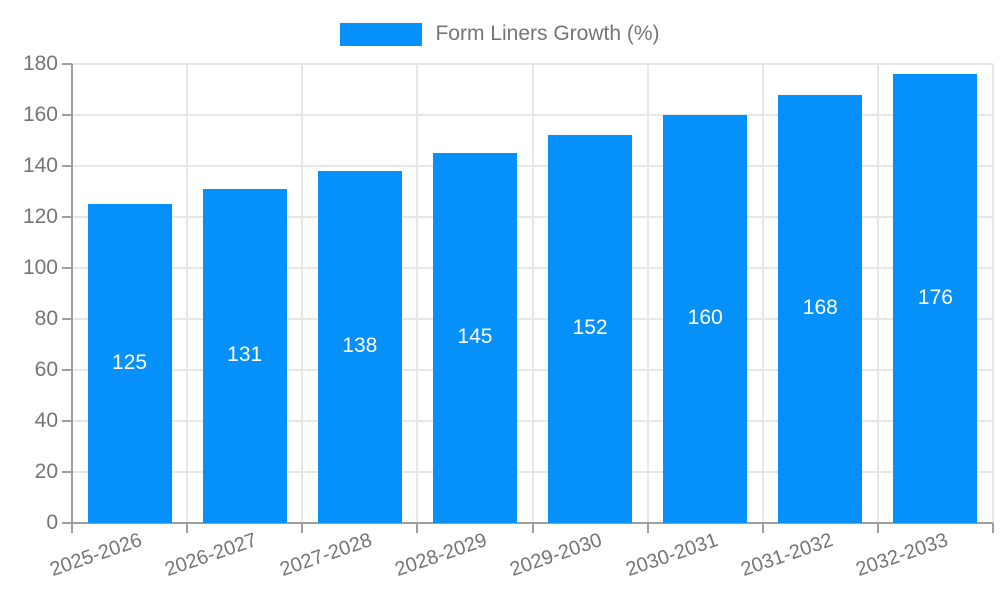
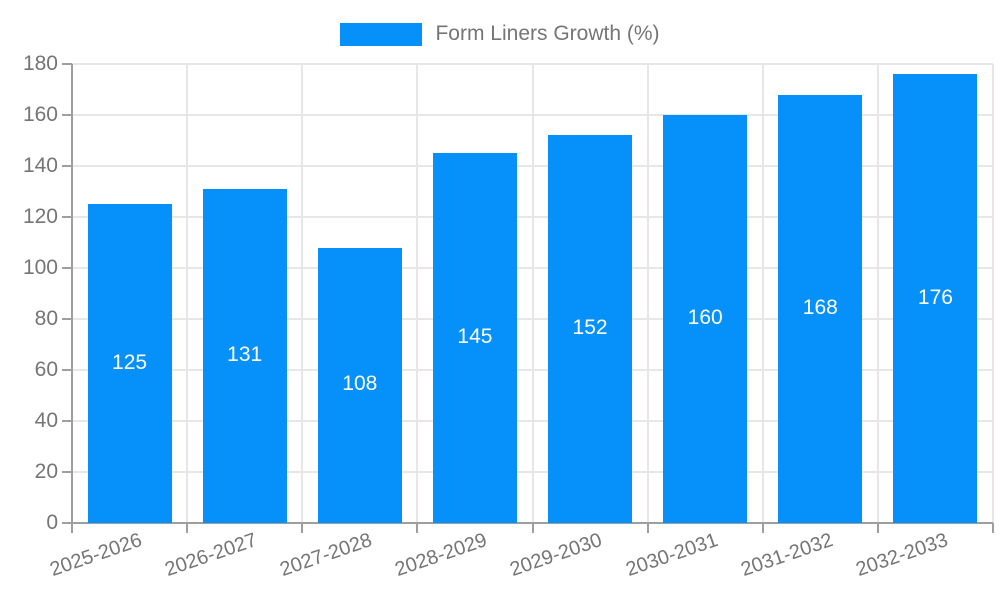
2027-2028: 138 -> 108
